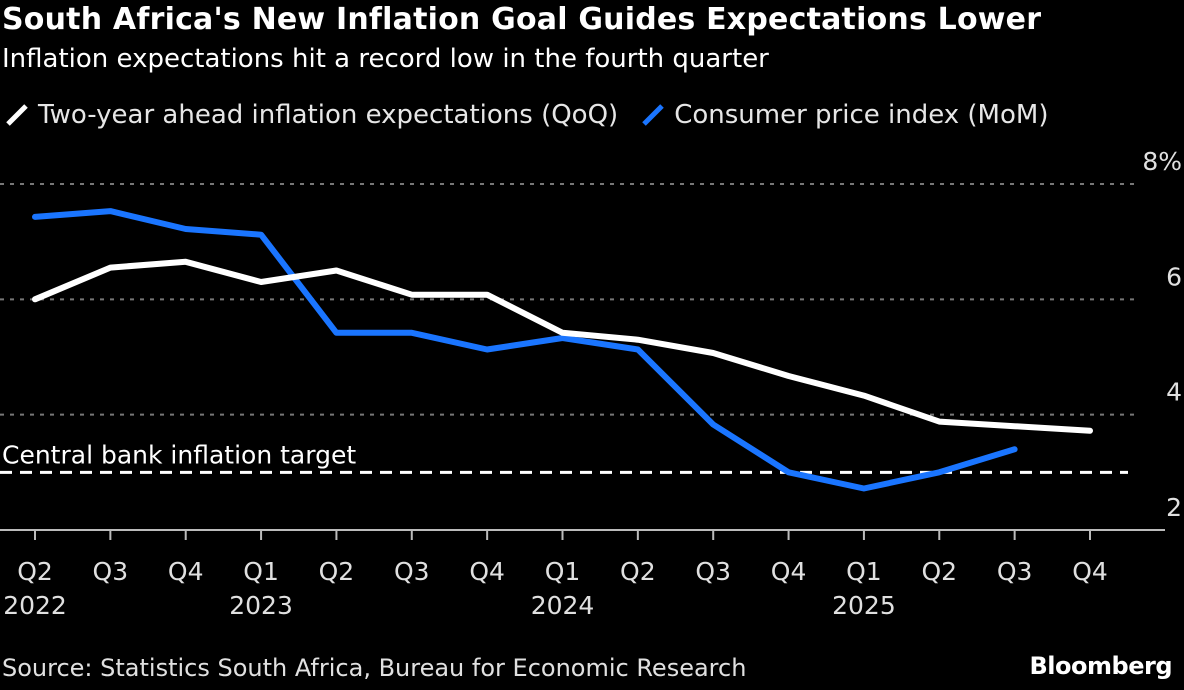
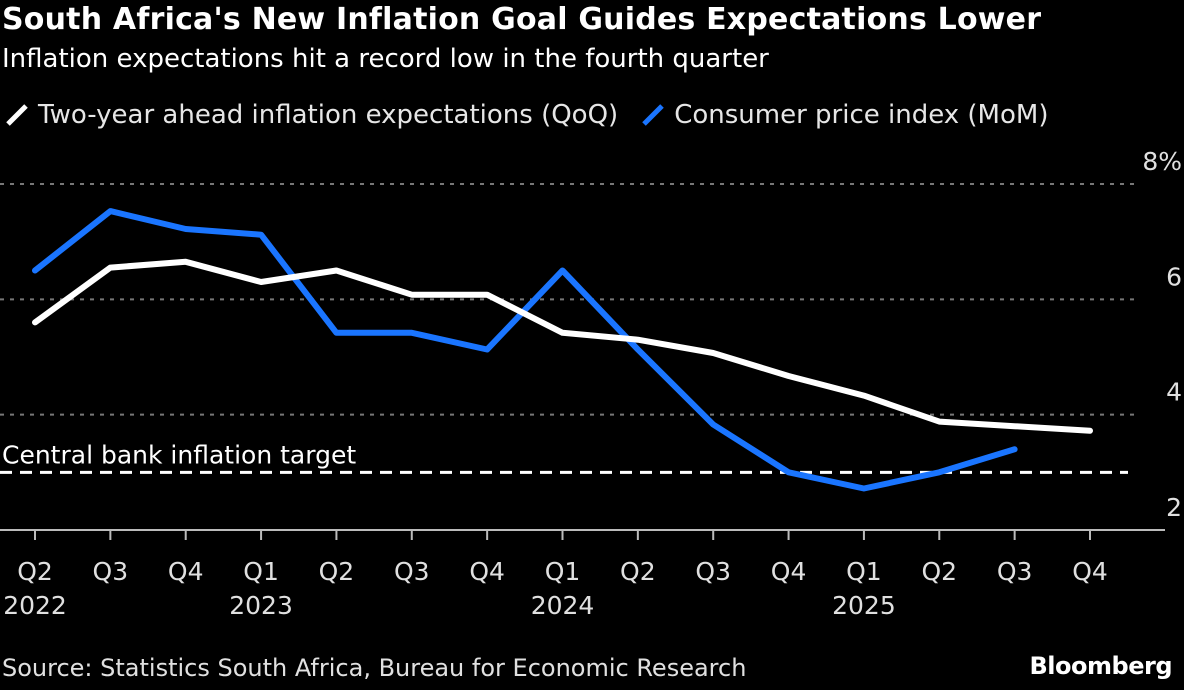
Two-year ahead inflation expectations (QoQ)/Q2 2022: 6.0% -> 5.6%
Consumer price index (MoM)/Q2 2022: 7.4% -> 6.5%
Consumer price index (MoM)/Q1 2024: 5.3% -> 6.5%
